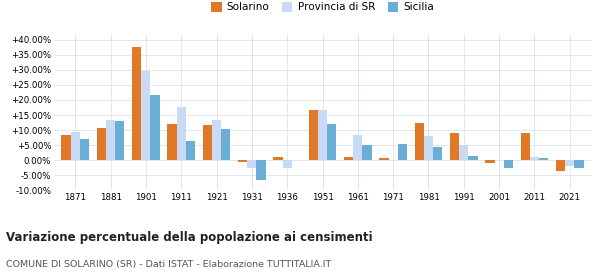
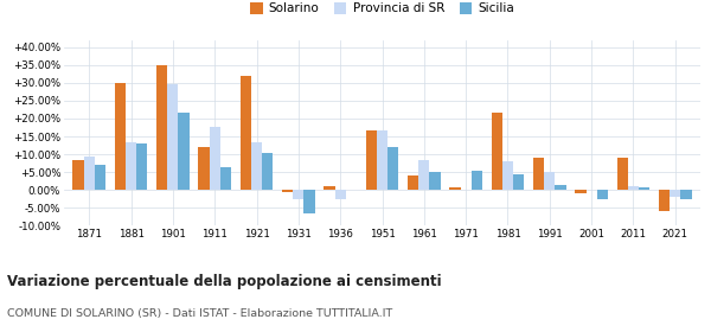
Solarino/1881: 10.8% -> 30.0%
Solarino/1901: 37.5% -> 35.0%
Solarino/1921: 11.8% -> 32.0%
Solarino/1961: 1.2% -> 4.0%
Solarino/1981: 12.5% -> 21.5%
Solarino/2021: -3.5% -> -6.0%
